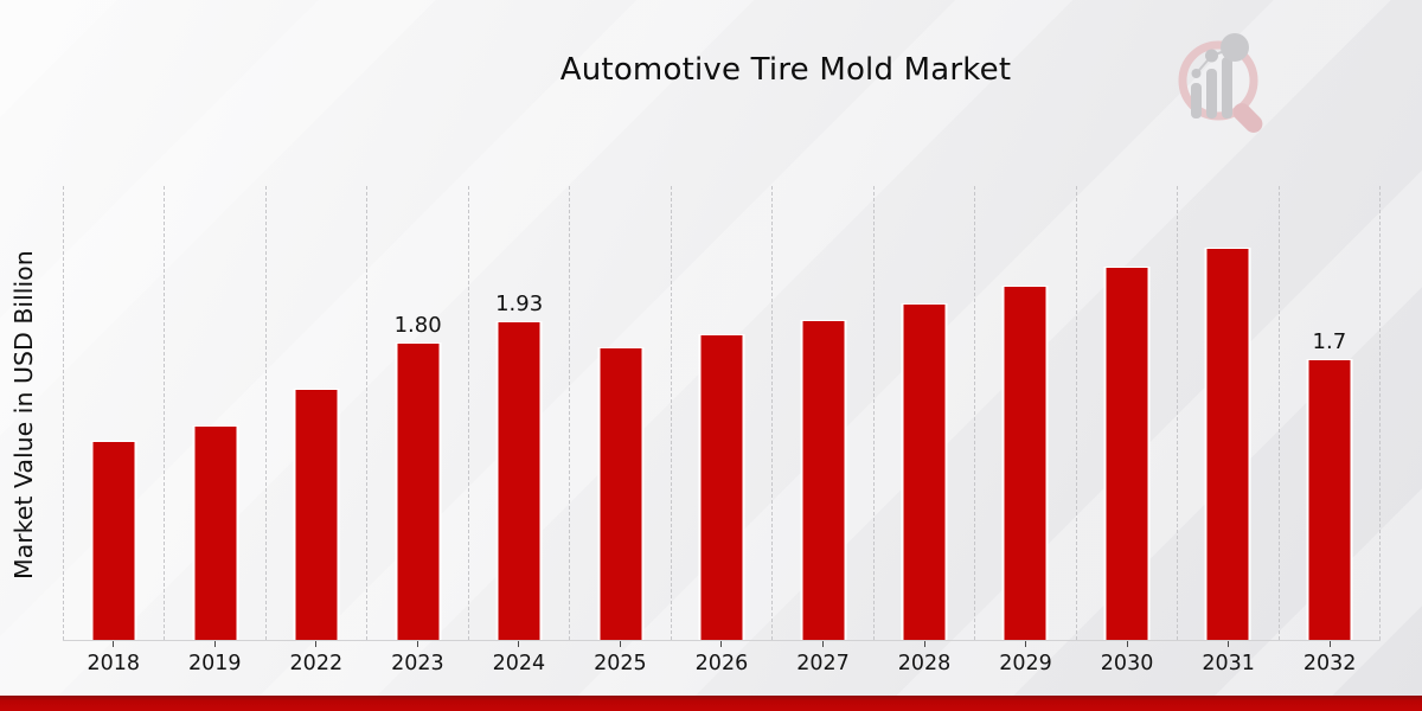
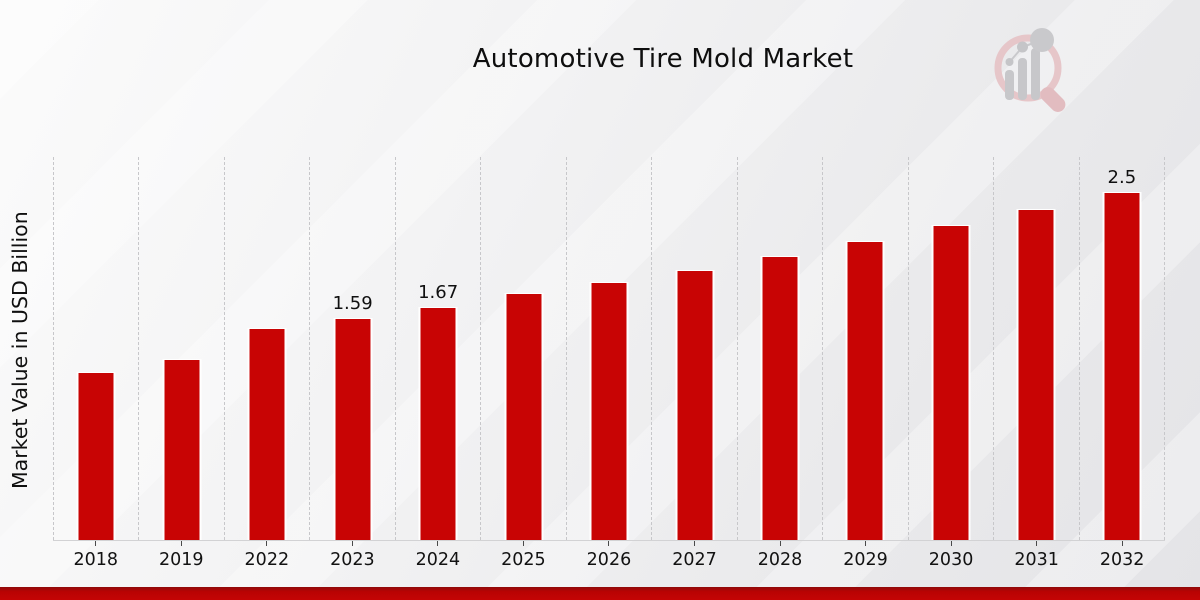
2023: 1.80 -> 1.59
2024: 1.93 -> 1.67
2032: 1.7 -> 2.5
